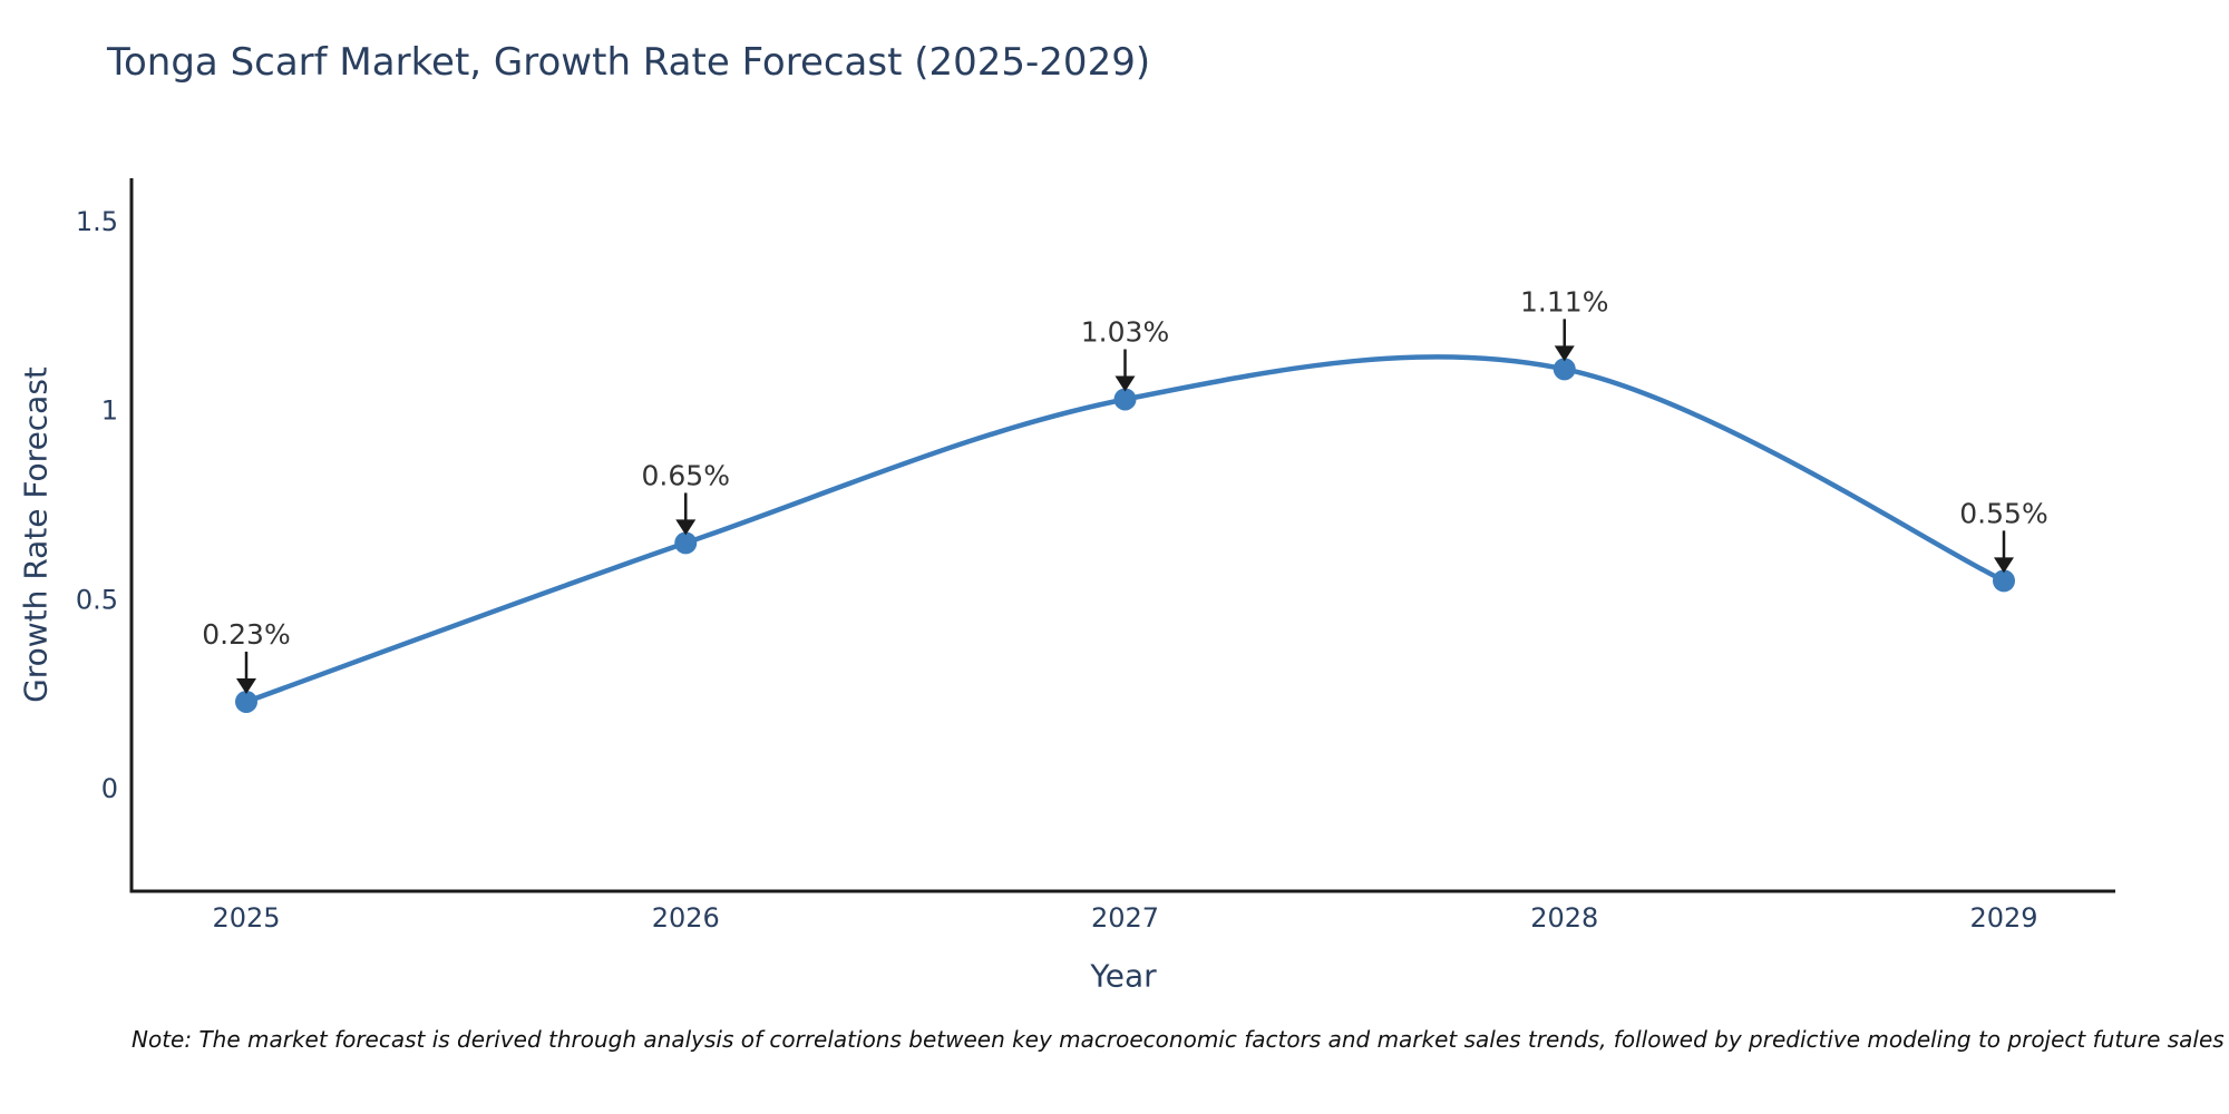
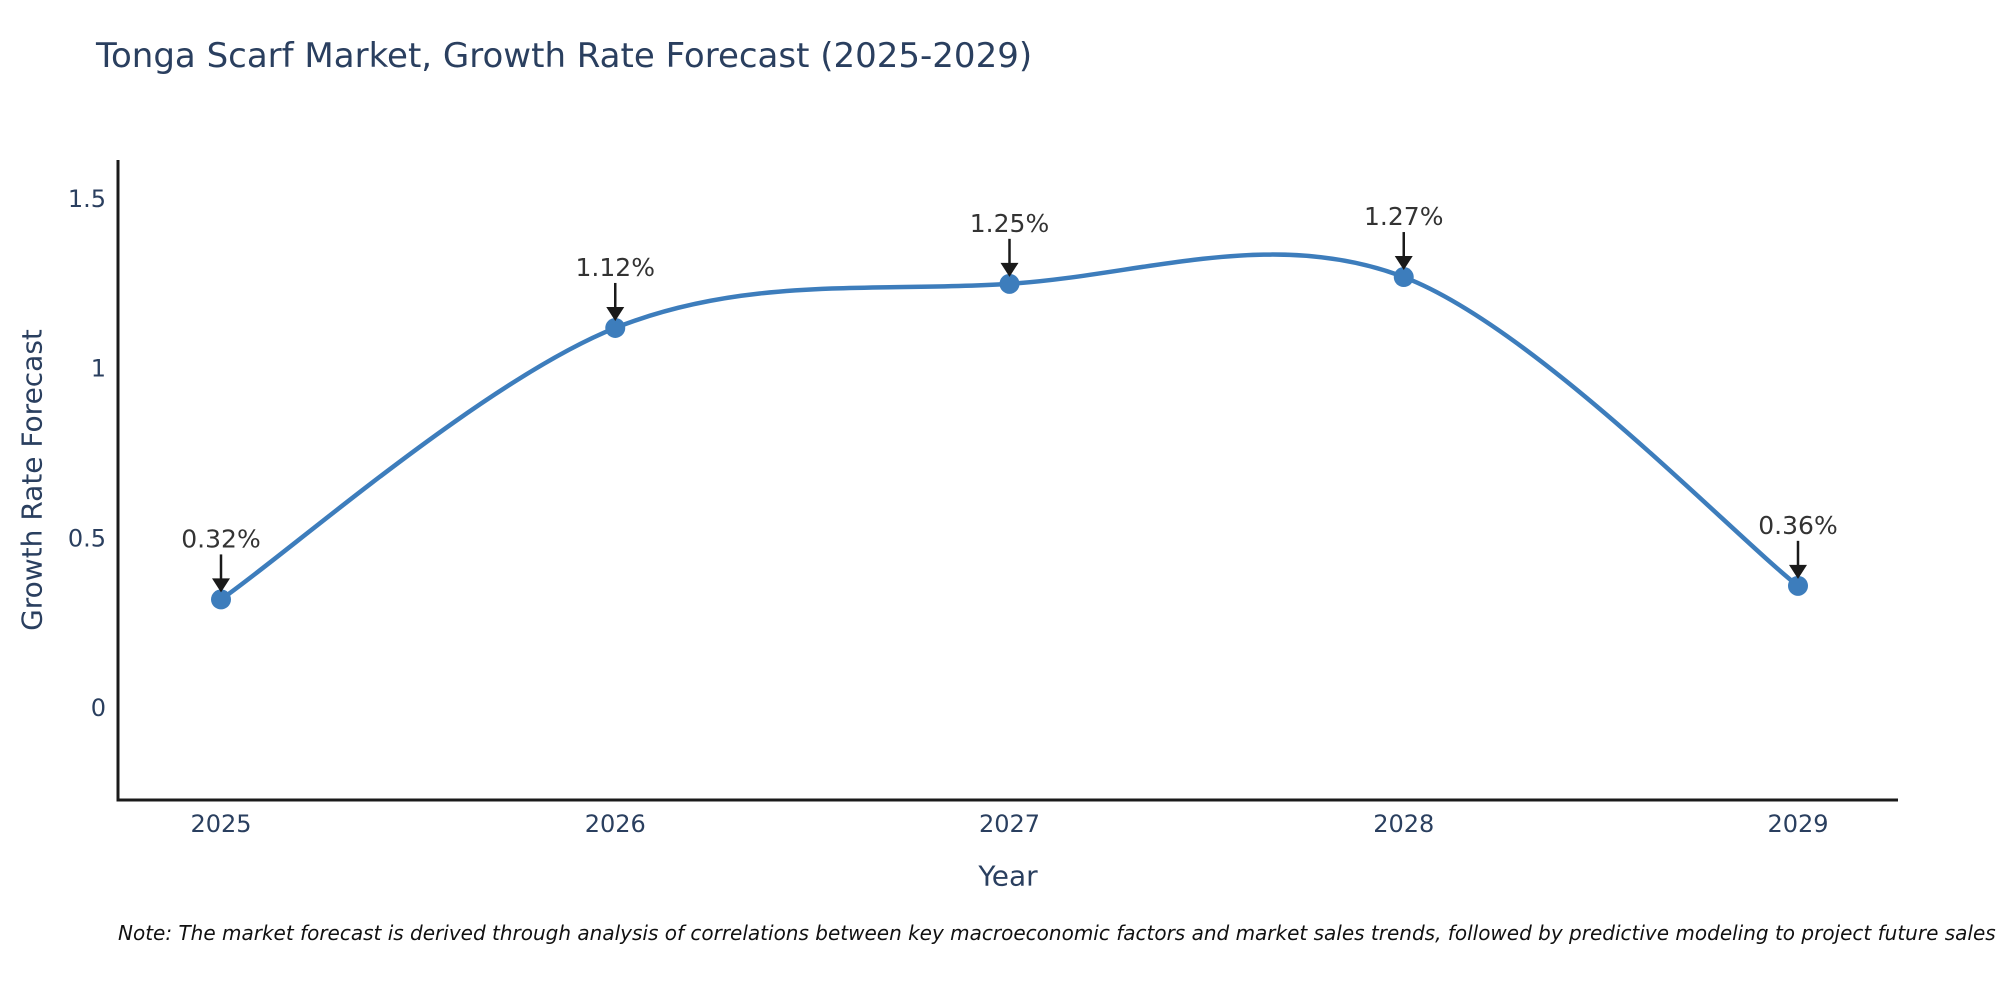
2025: 0.23% -> 0.32%
2026: 0.65% -> 1.12%
2027: 1.03% -> 1.25%
2028: 1.11% -> 1.27%
2029: 0.55% -> 0.36%
